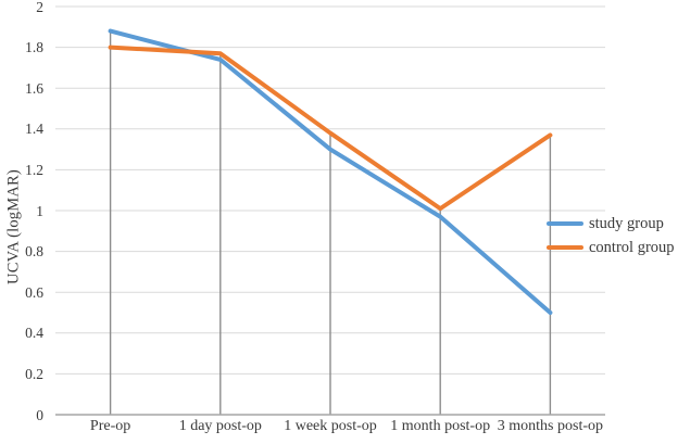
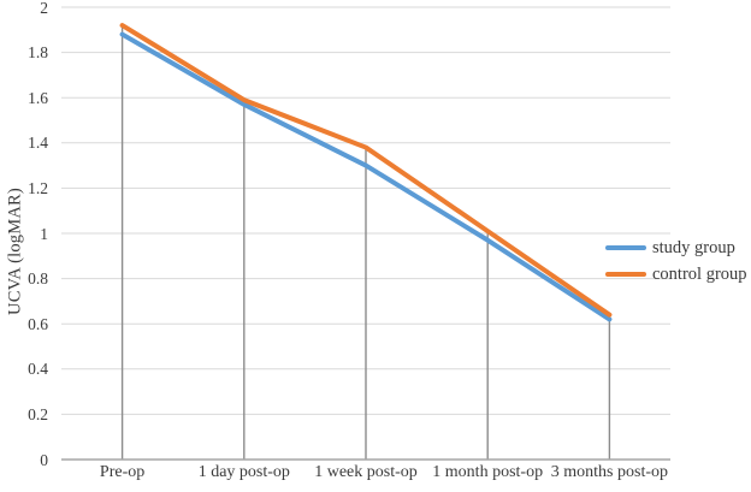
control group/Pre-op: 1.80 -> 1.92
study group/1 day post-op: 1.74 -> 1.57
control group/1 day post-op: 1.77 -> 1.59
study group/3 months post-op: 0.50 -> 0.62
control group/3 months post-op: 1.37 -> 0.64
